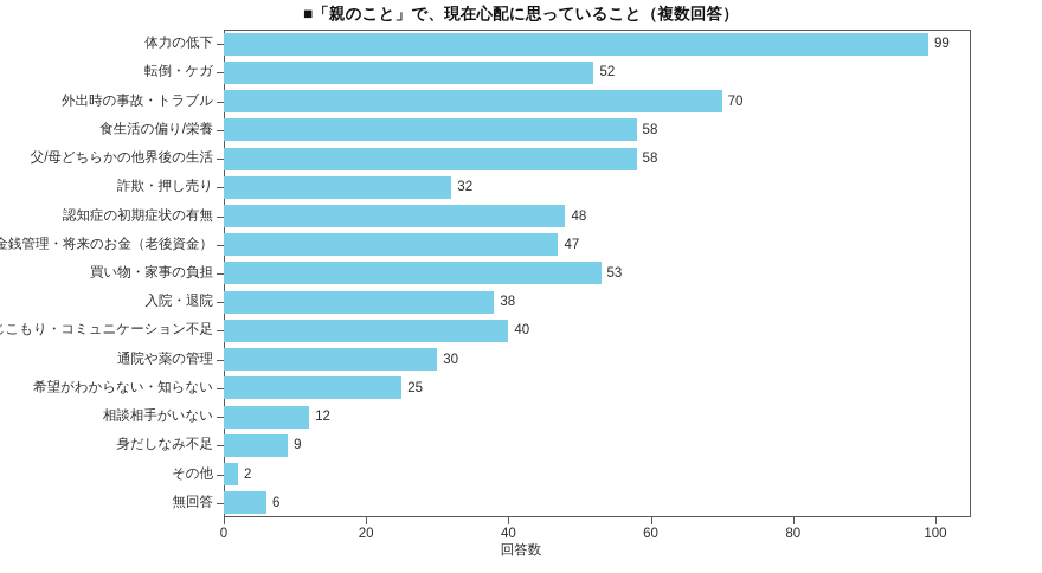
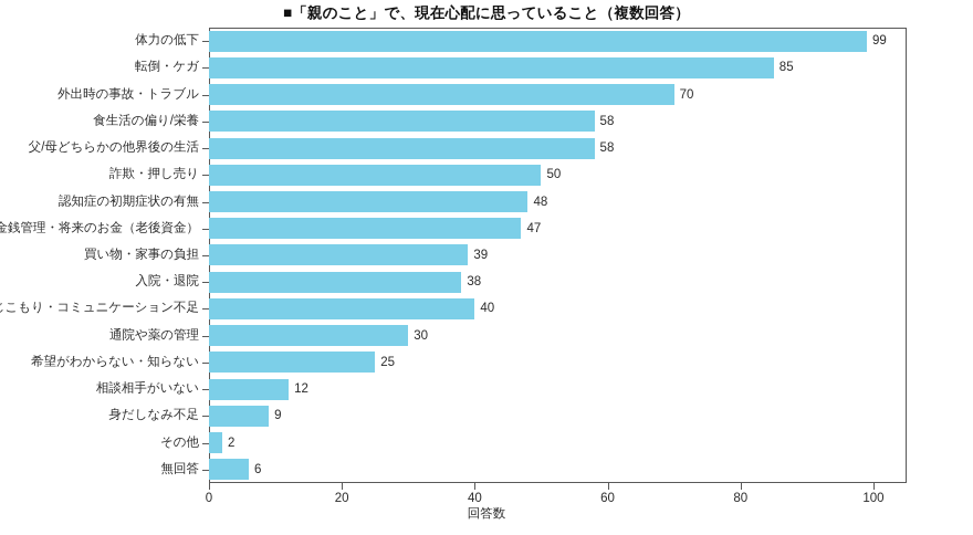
転倒・ケガ: 52 -> 85
詐欺・押し売り: 32 -> 50
買い物・家事の負担: 53 -> 39
